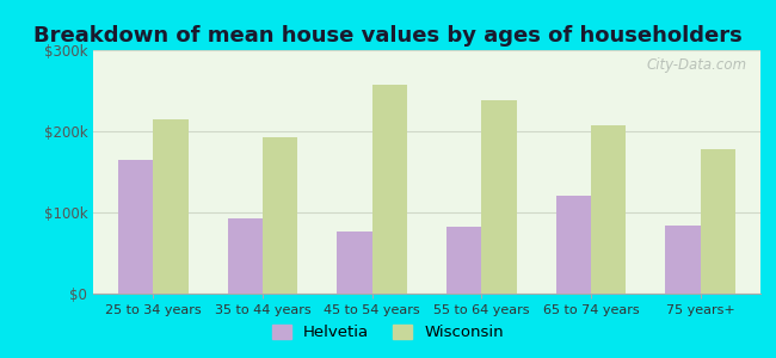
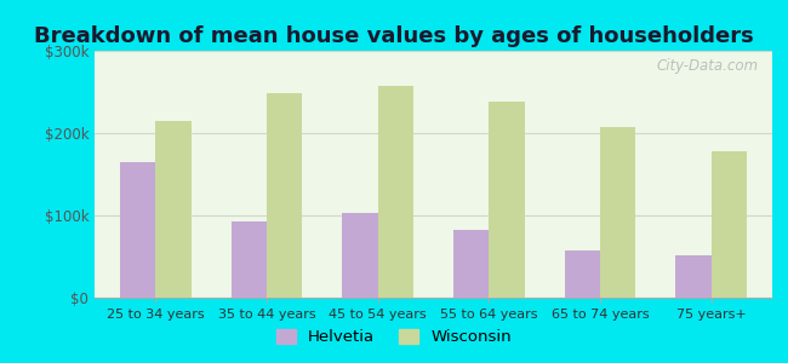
Wisconsin/35 to 44 years: $192k -> $248k
Helvetia/45 to 54 years: $76k -> $103k
Helvetia/65 to 74 years: $120k -> $58k
Helvetia/75 years+: $84k -> $52k
